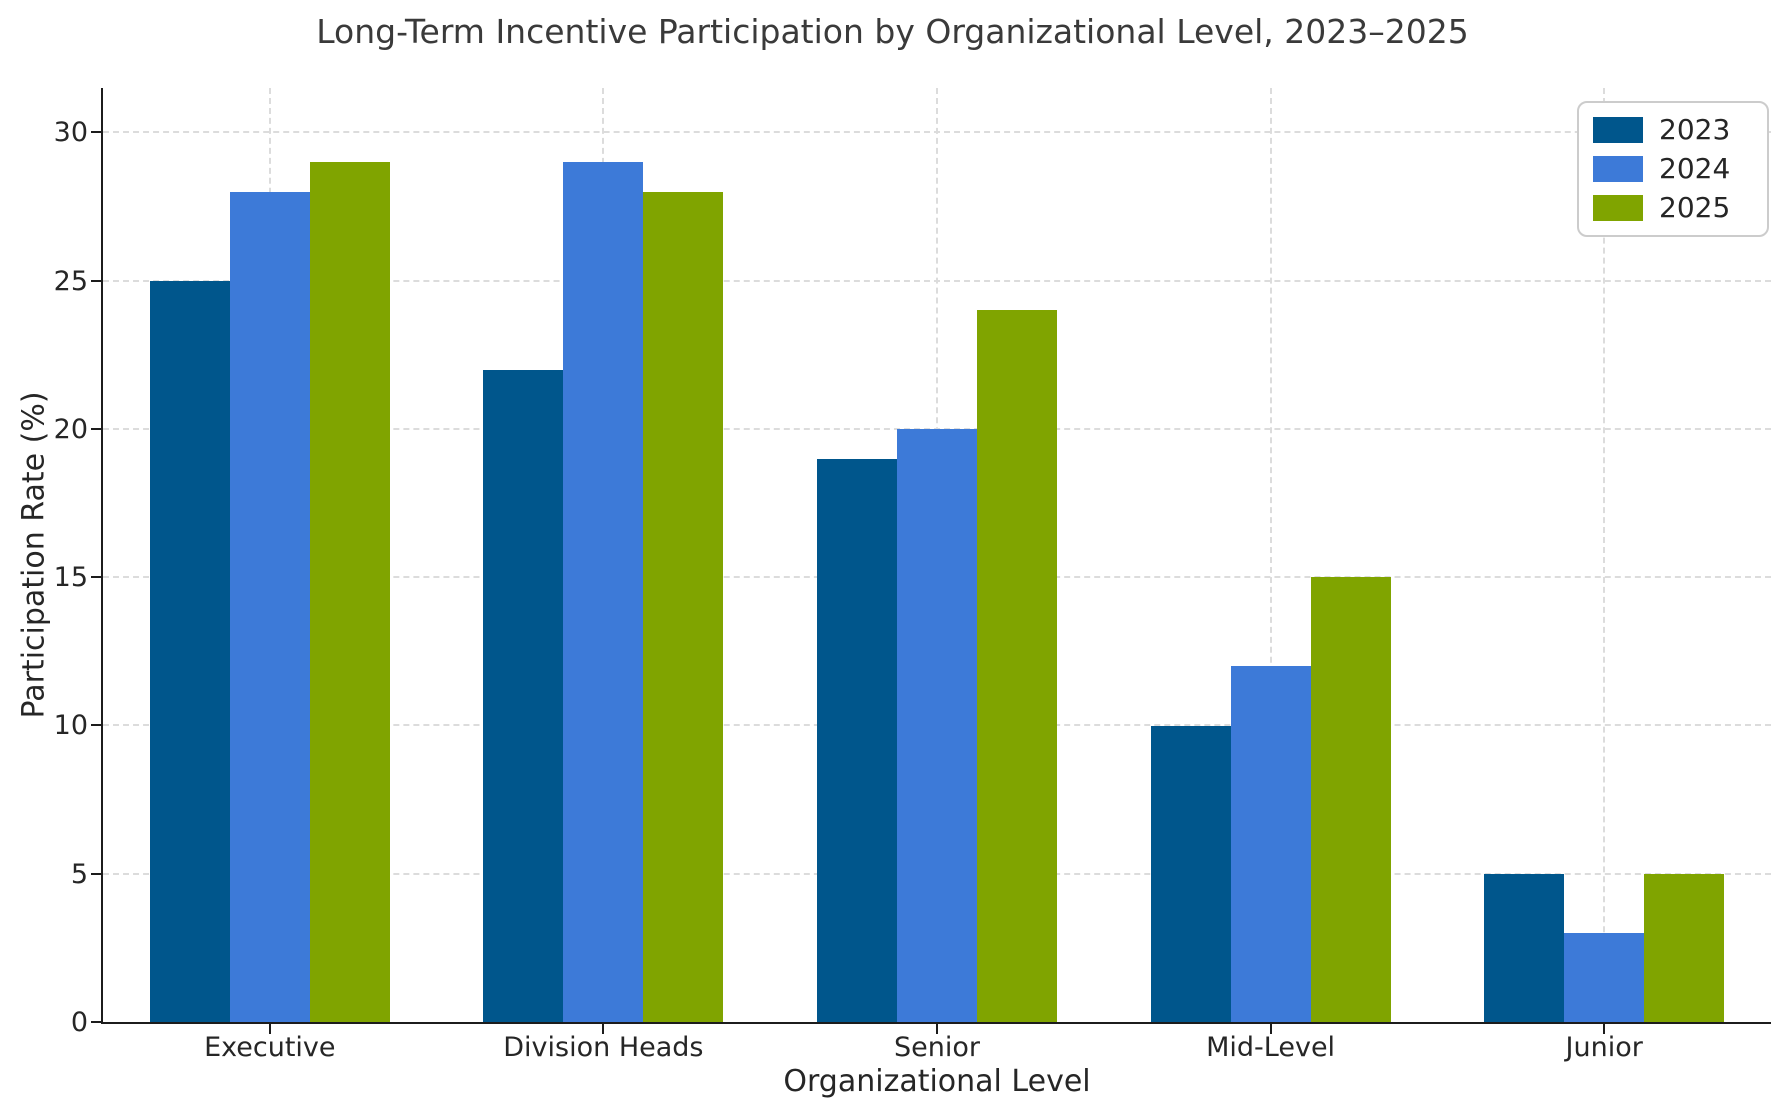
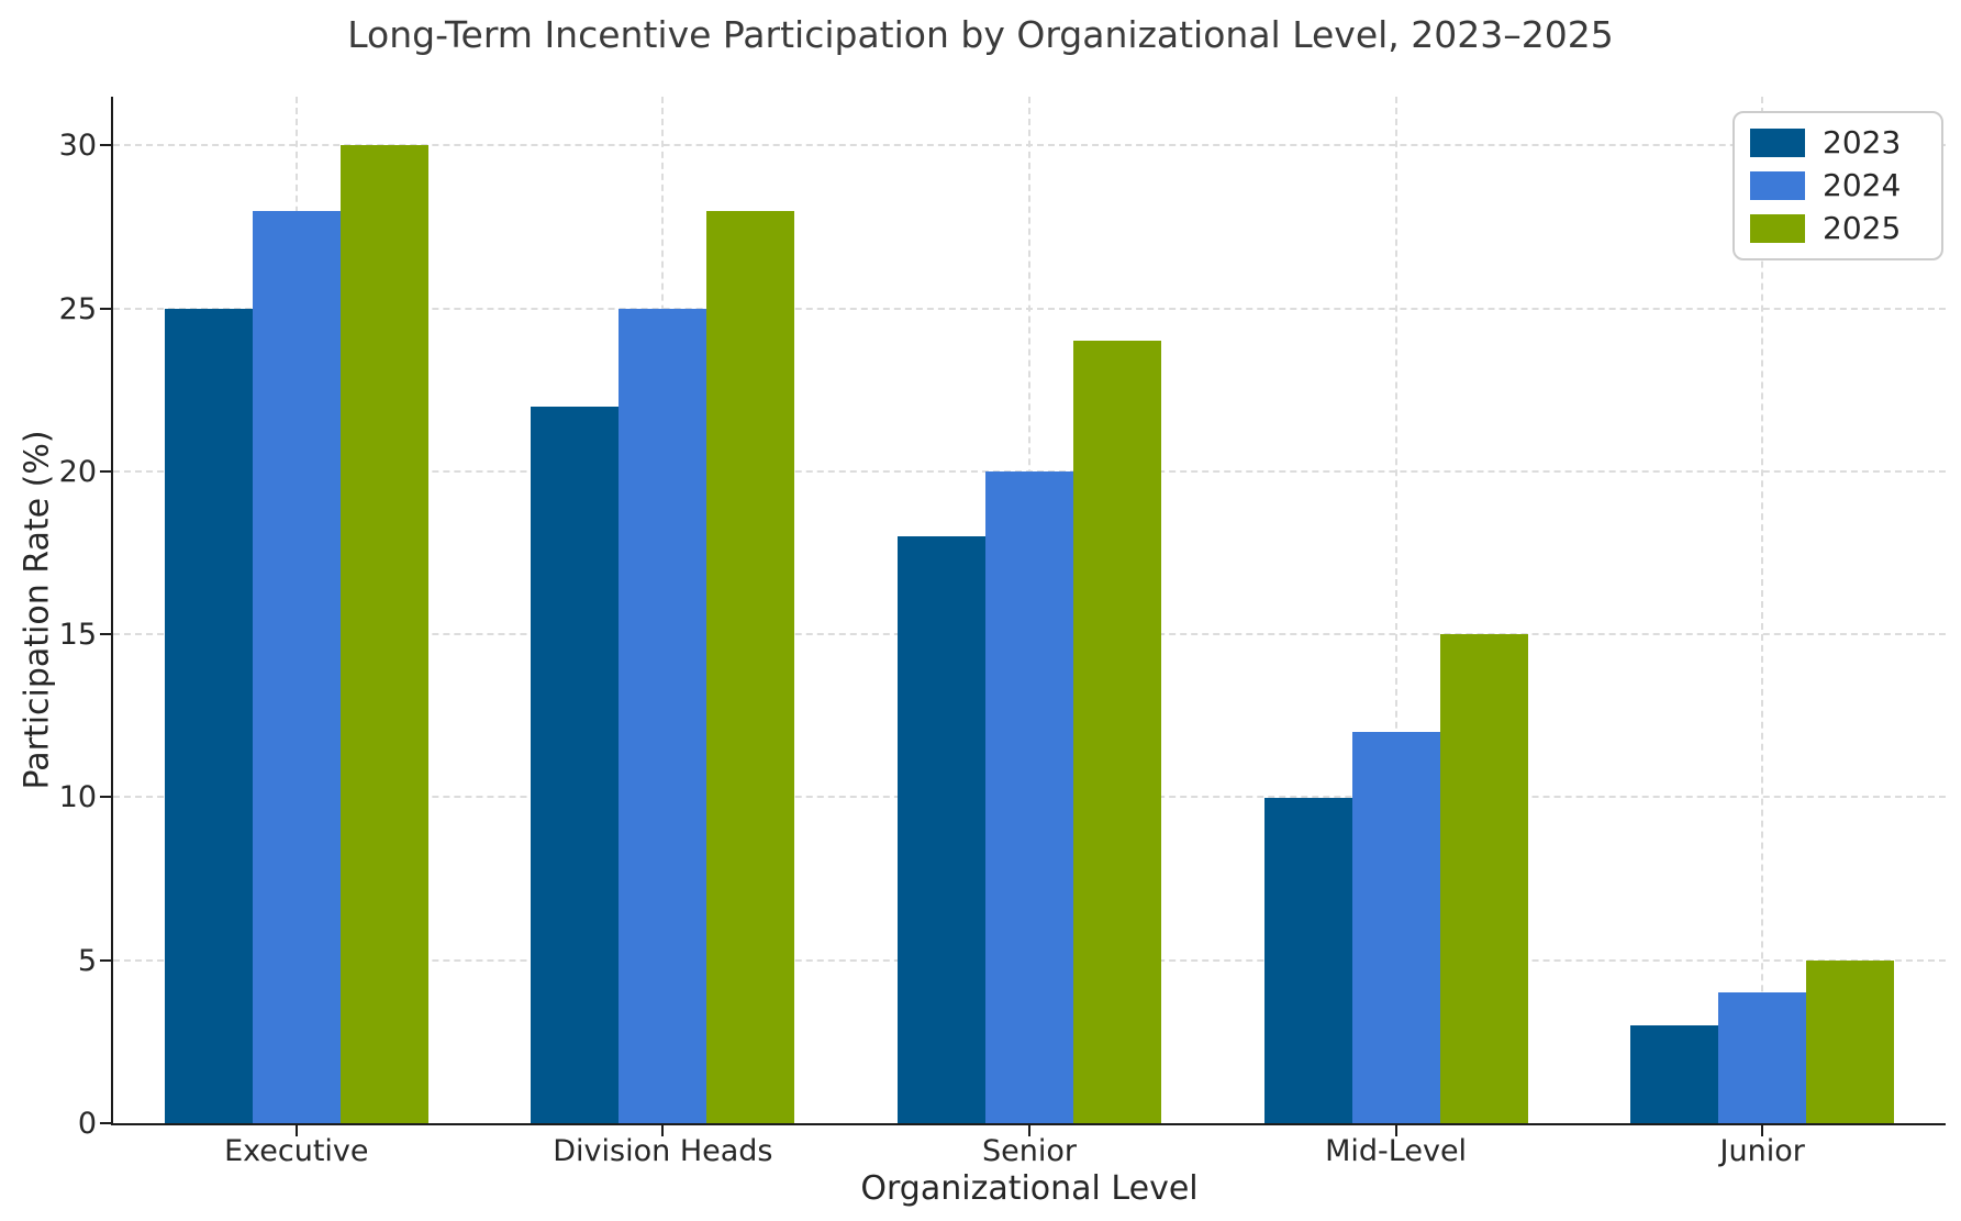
2025/Executive: 29 -> 30
2024/Division Heads: 29 -> 25
2023/Senior: 19 -> 18
2023/Junior: 5 -> 3
2024/Junior: 3 -> 4
